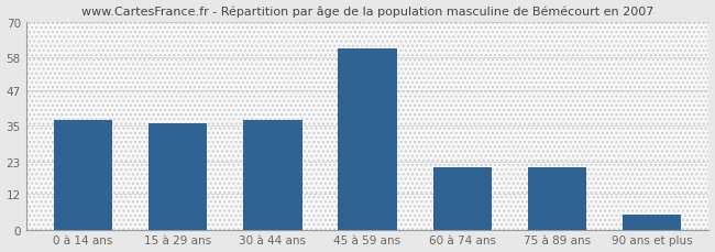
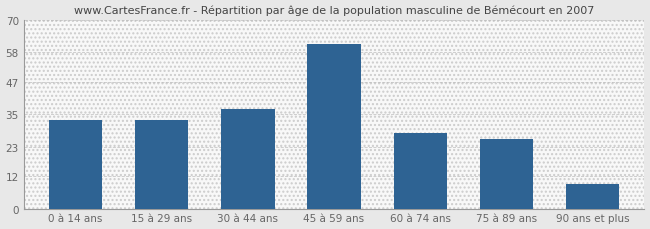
0 à 14 ans: 37 -> 33
15 à 29 ans: 36 -> 33
60 à 74 ans: 21 -> 28
75 à 89 ans: 21 -> 26
90 ans et plus: 5 -> 9
